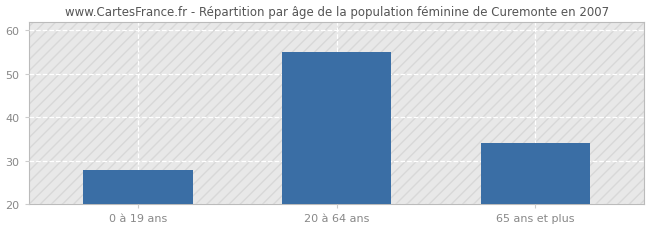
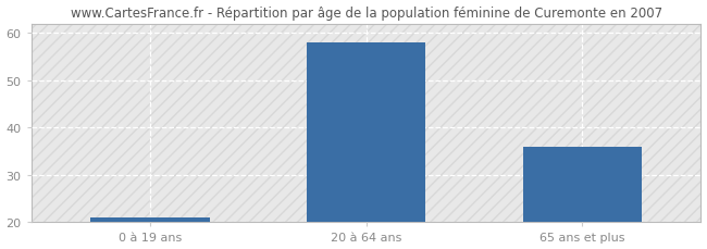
0 à 19 ans: 28 -> 21
20 à 64 ans: 55 -> 58
65 ans et plus: 34 -> 36
